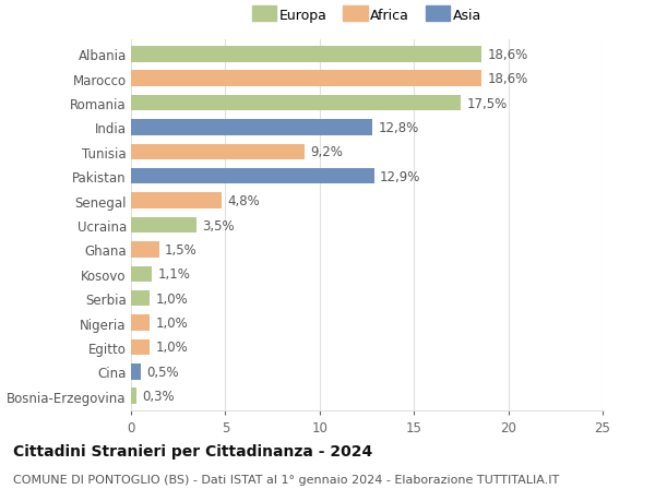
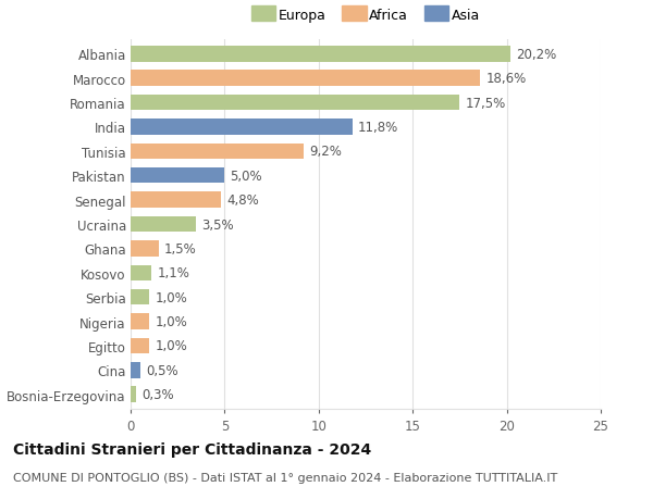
Albania: 18,6% -> 20,2%
India: 12,8% -> 11,8%
Pakistan: 12,9% -> 5,0%
